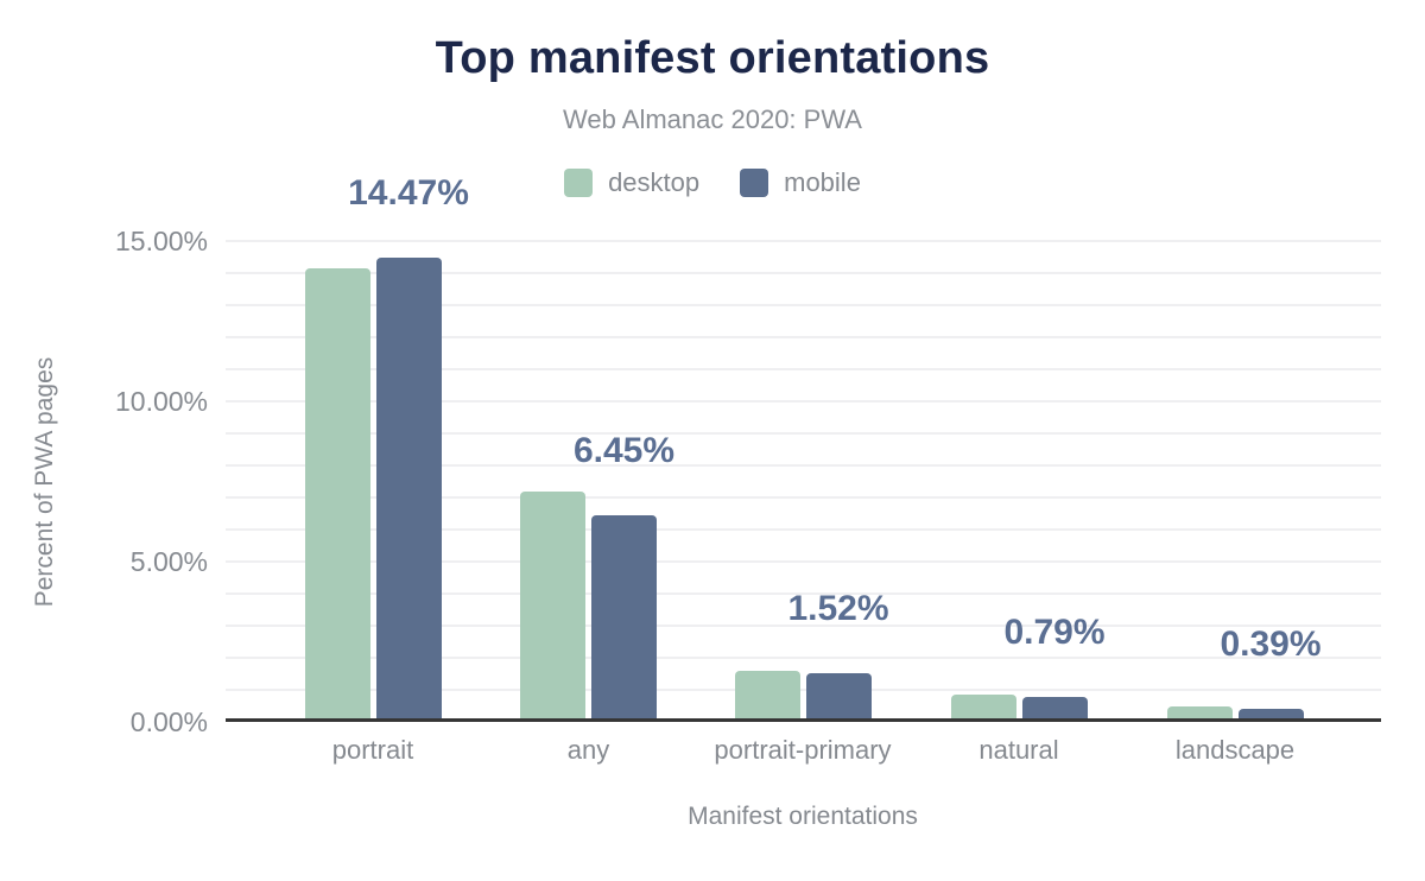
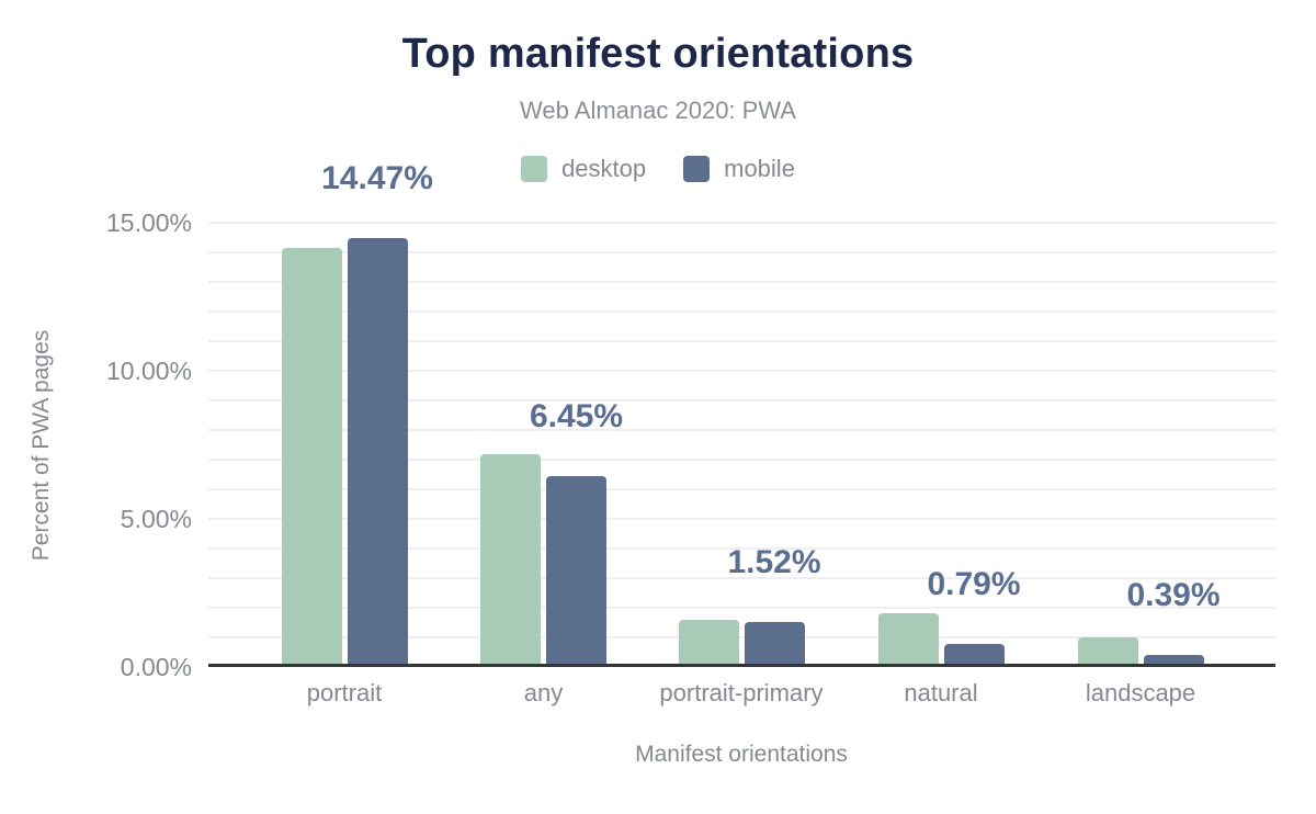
desktop/natural: 0.8% -> 1.8%
desktop/landscape: 0.5% -> 1.0%
